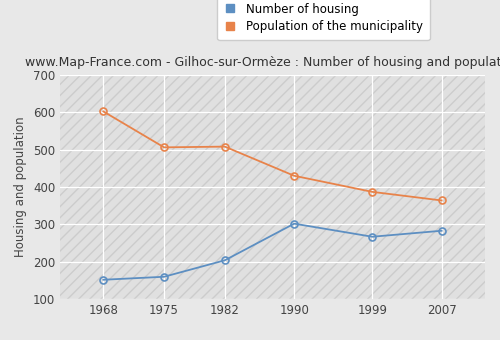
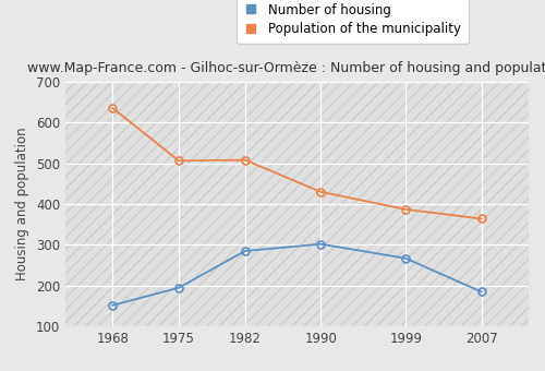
Population of the municipality/1968: 602 -> 635
Number of housing/1975: 160 -> 195
Number of housing/1982: 204 -> 285
Number of housing/2007: 283 -> 185
